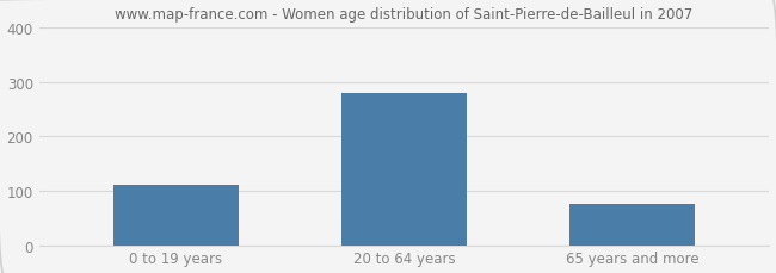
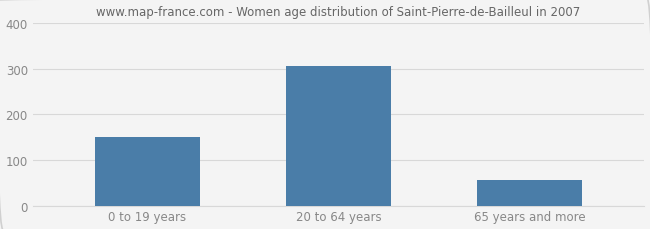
0 to 19 years: 110 -> 150
20 to 64 years: 280 -> 305
65 years and more: 75 -> 57
